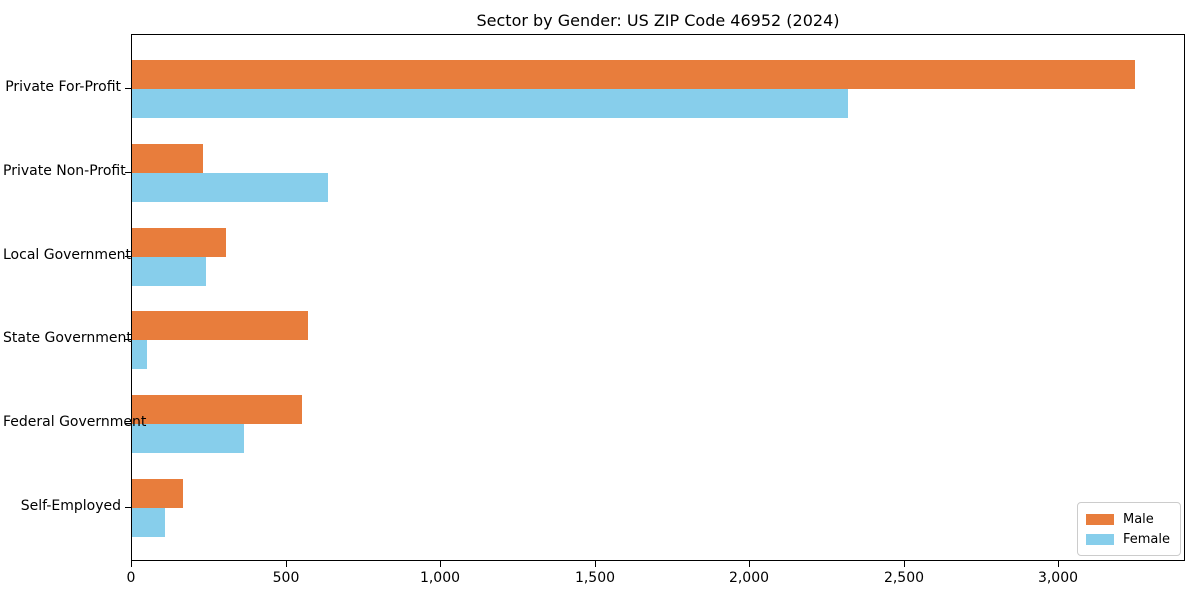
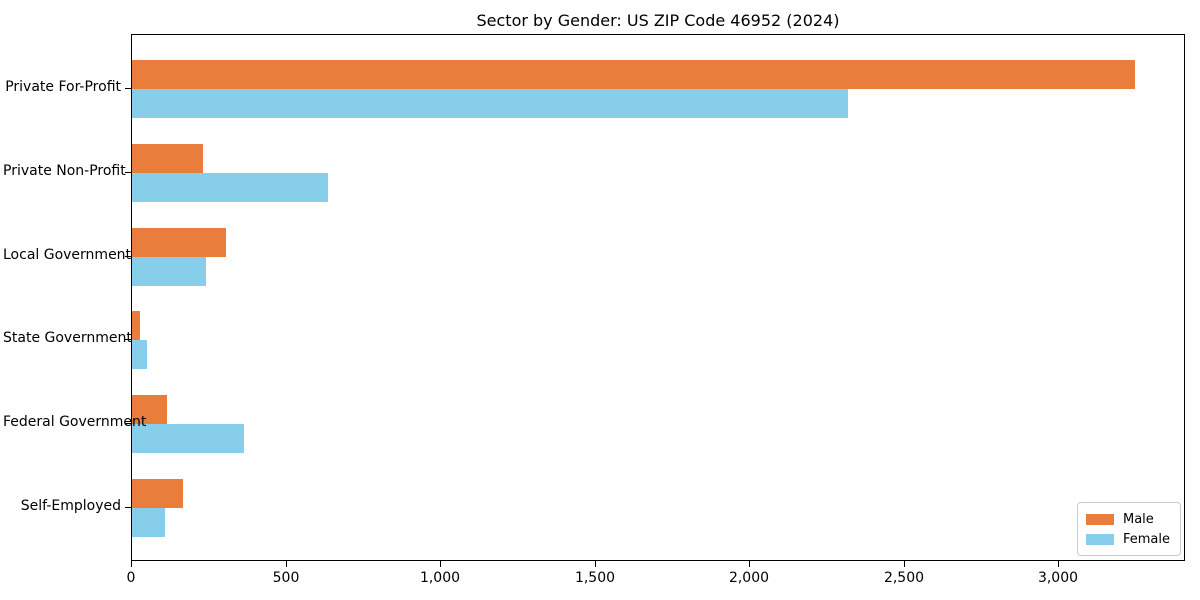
Male/State Government: 570 -> 30
Male/Federal Government: 550 -> 110
